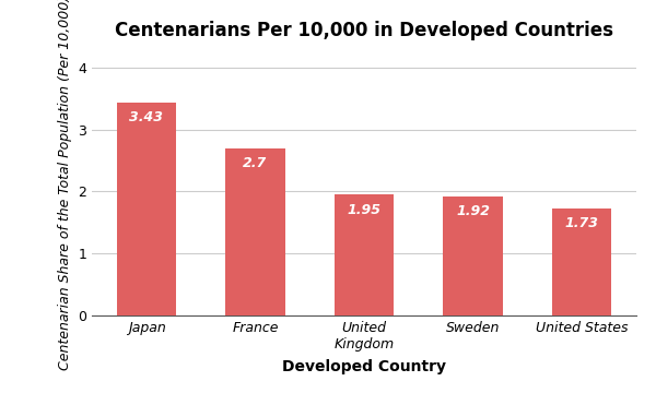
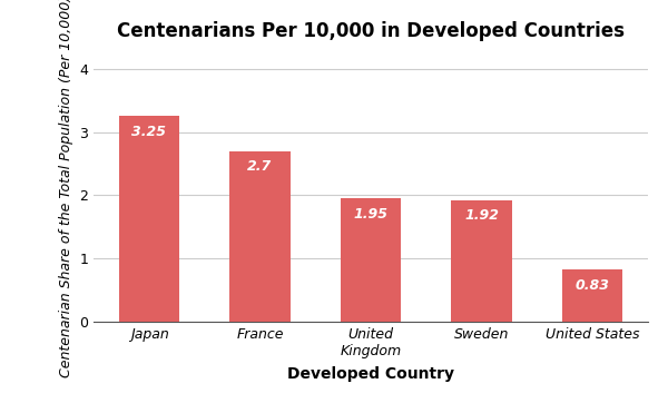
Japan: 3.43 -> 3.25
United States: 1.73 -> 0.83
